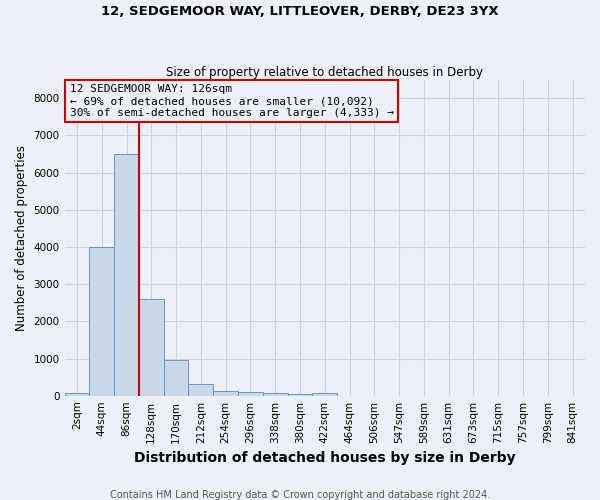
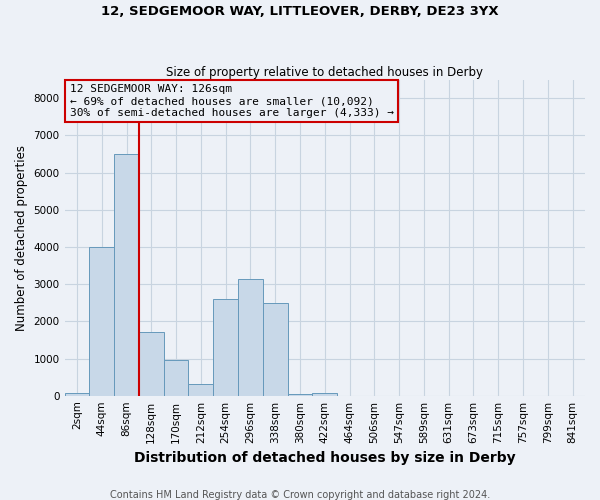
128sqm: 2600 -> 1700
254sqm: 120 -> 2600
296sqm: 100 -> 3150
338sqm: 80 -> 2500
